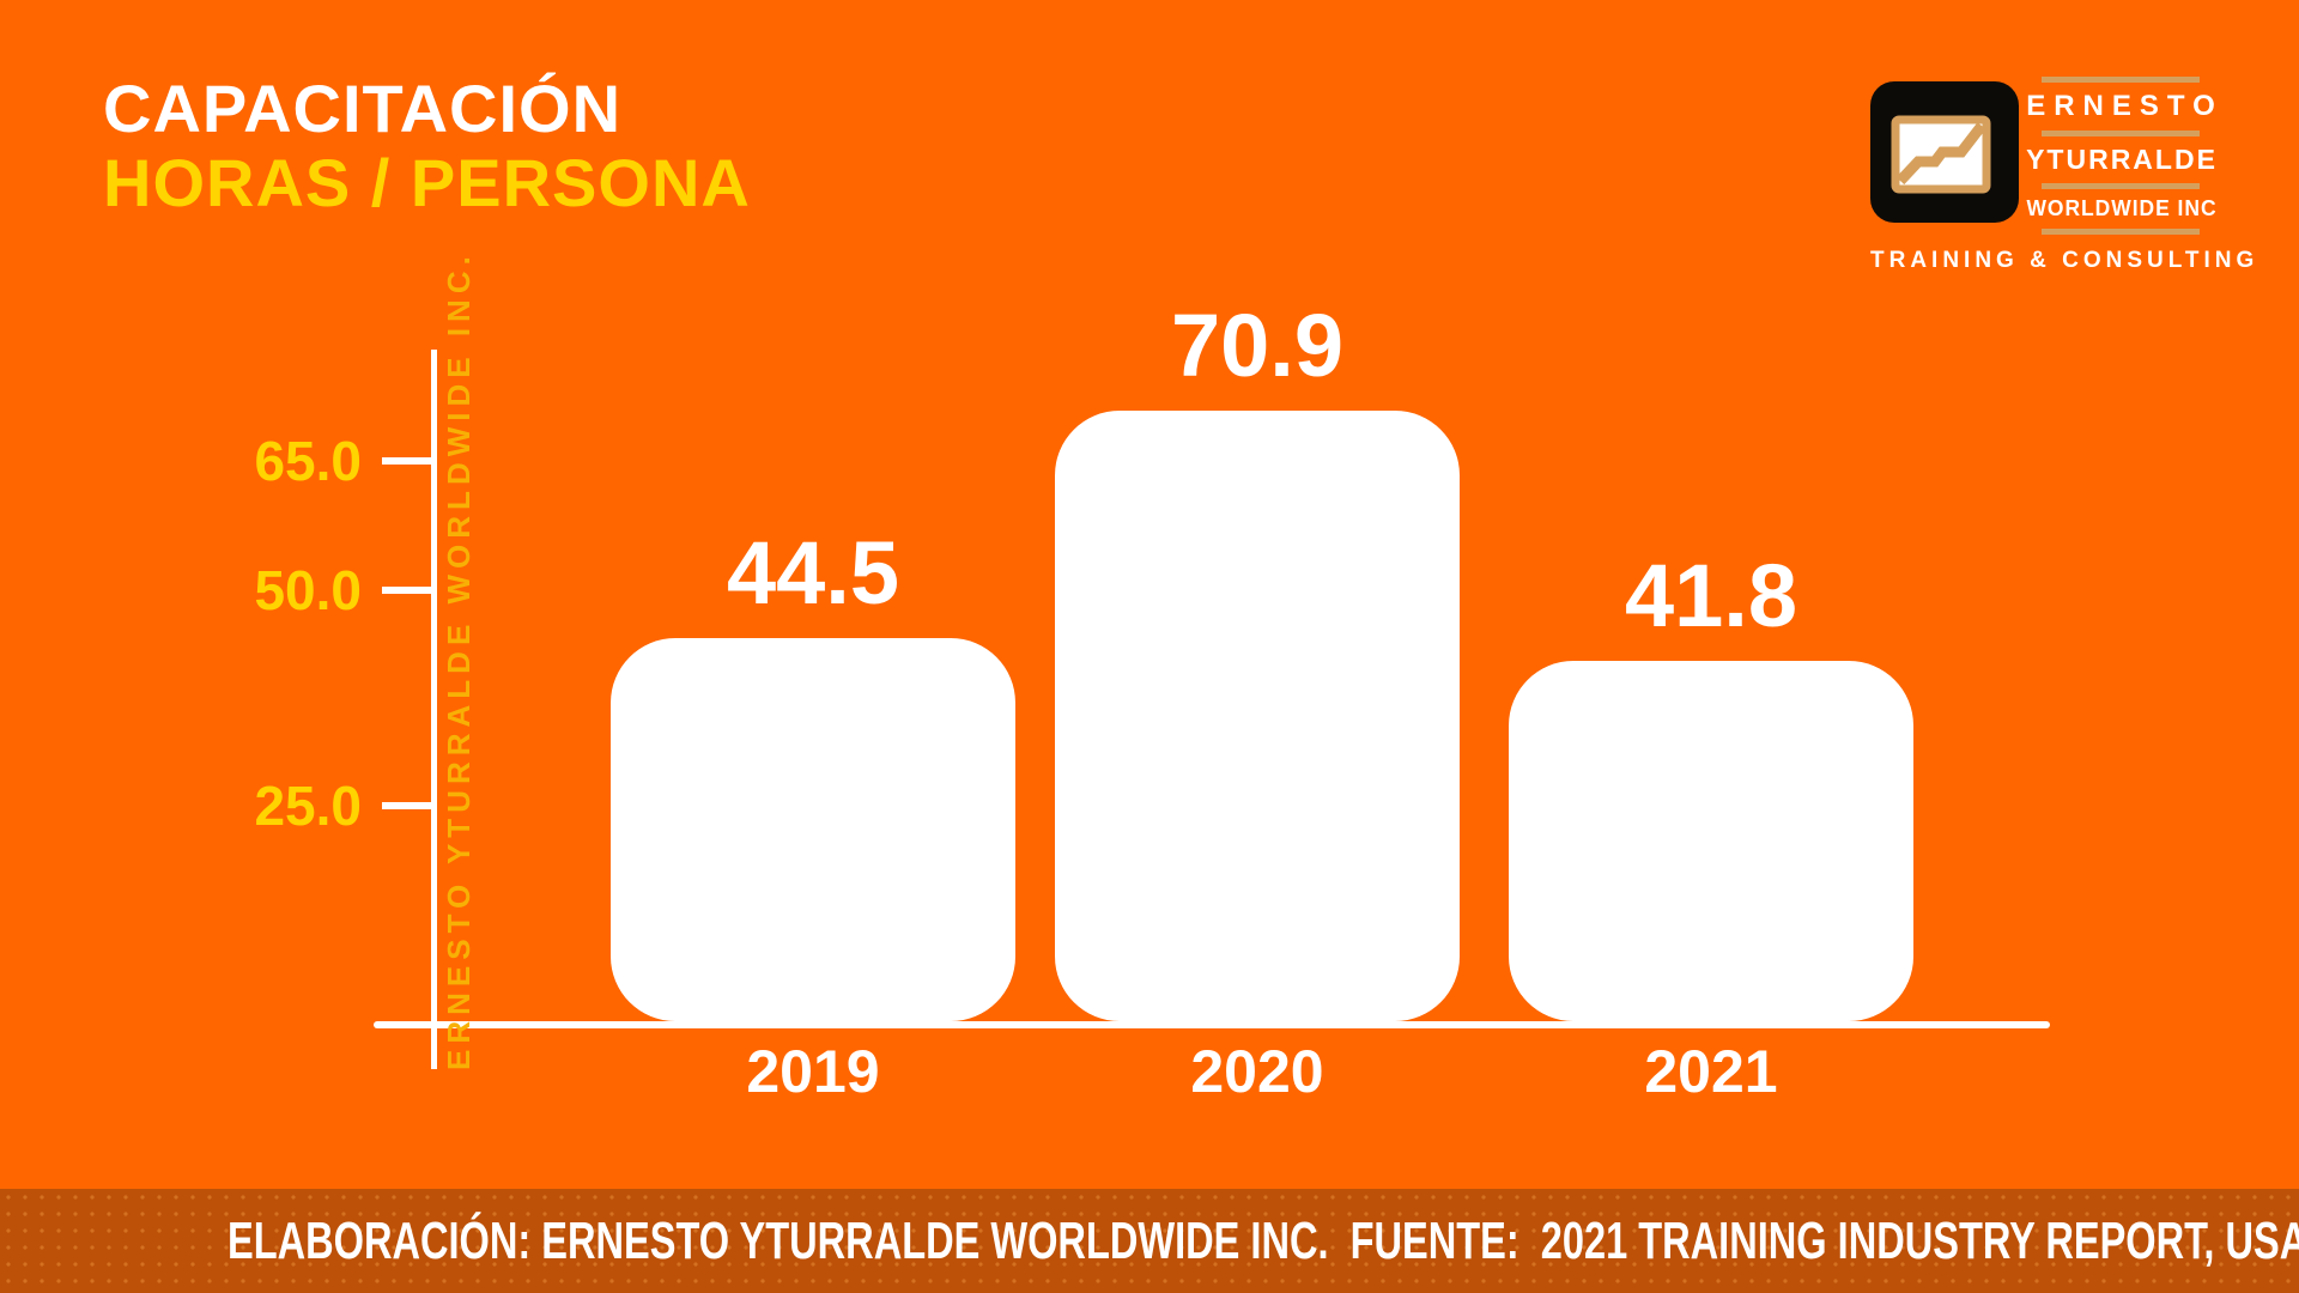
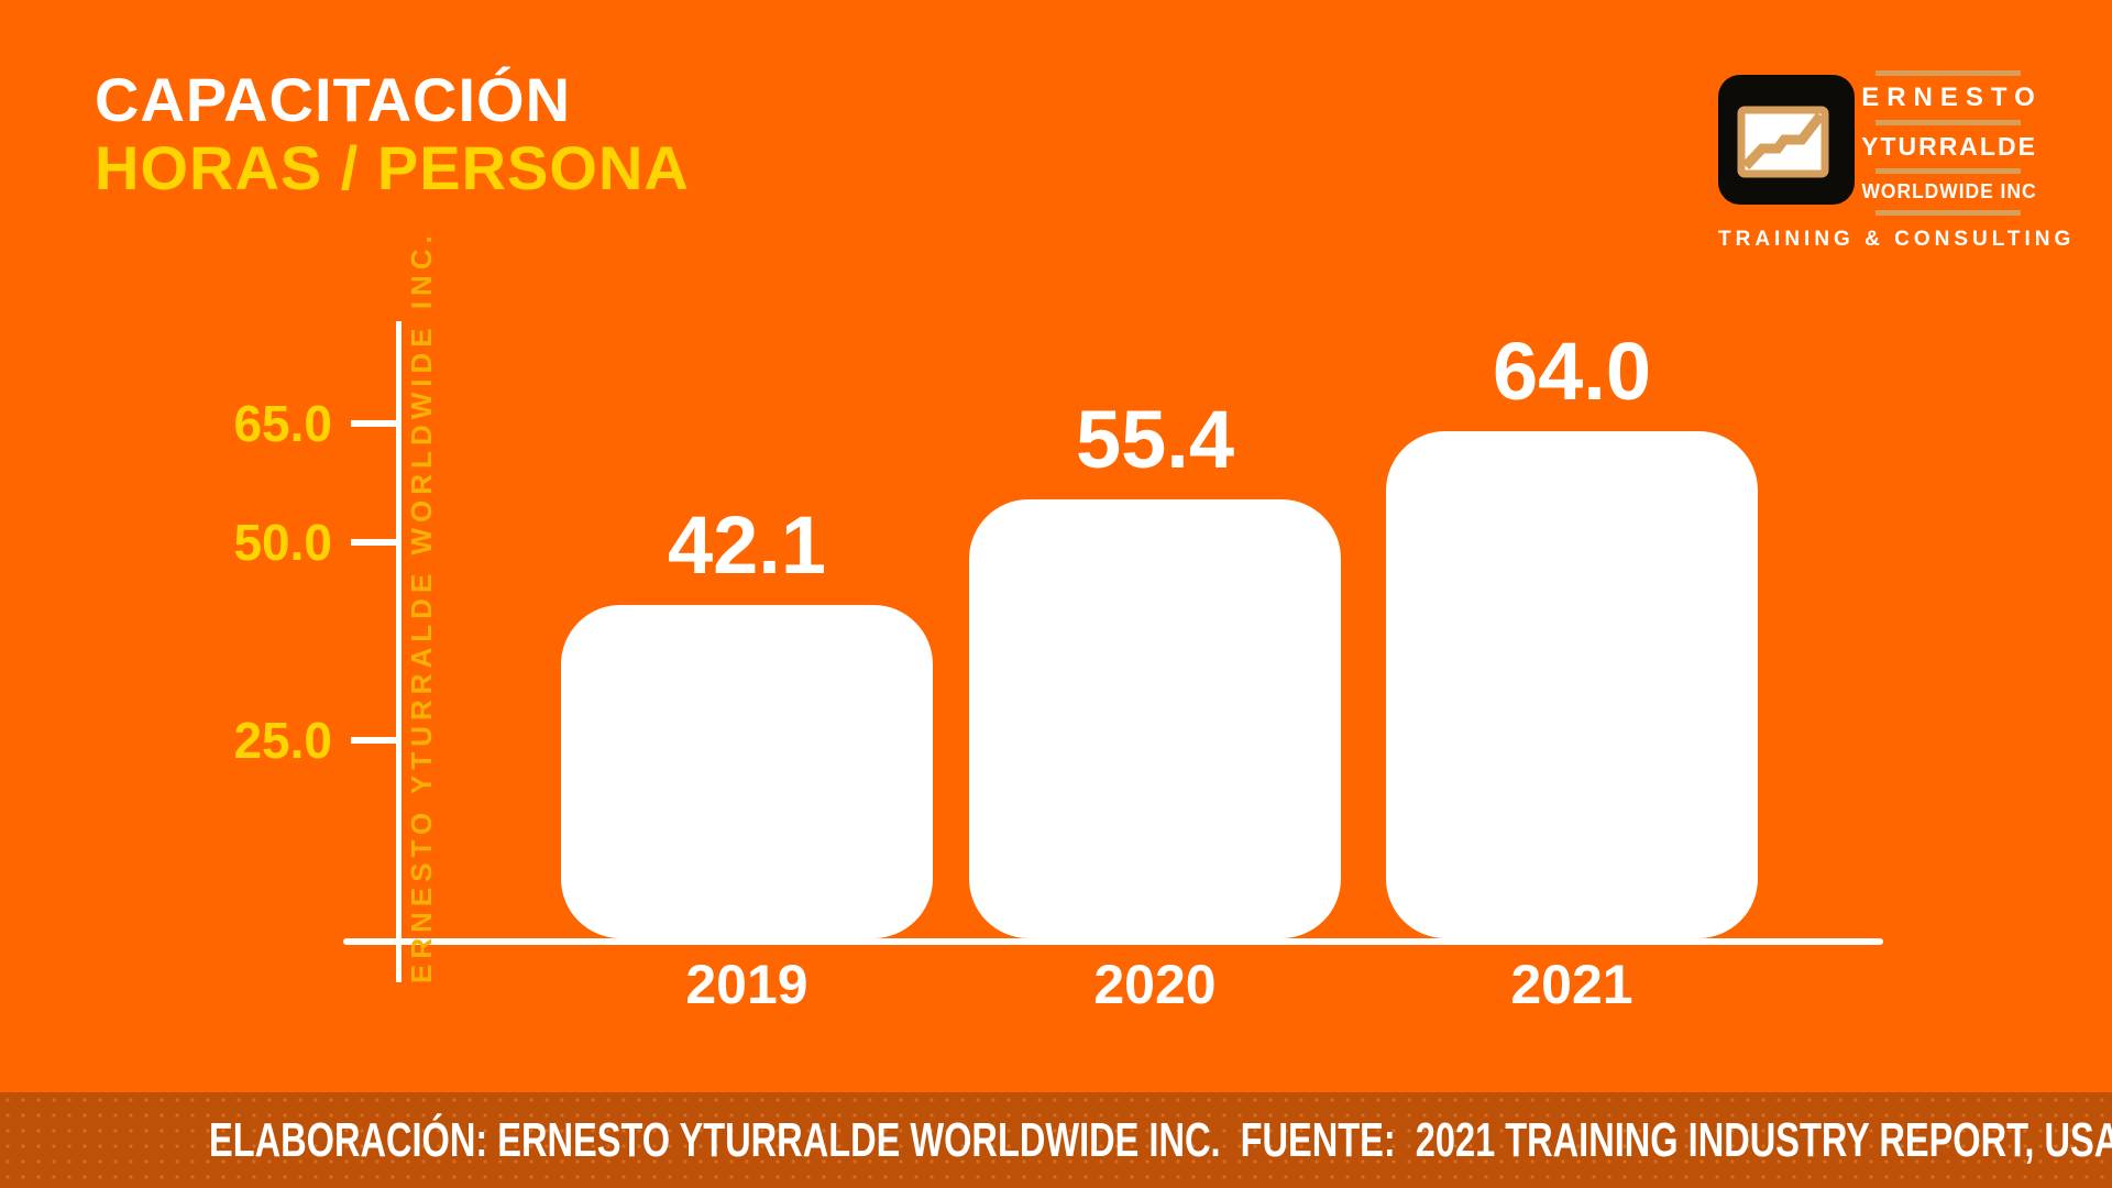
2019: 44.5 -> 42.1
2020: 70.9 -> 55.4
2021: 41.8 -> 64.0
